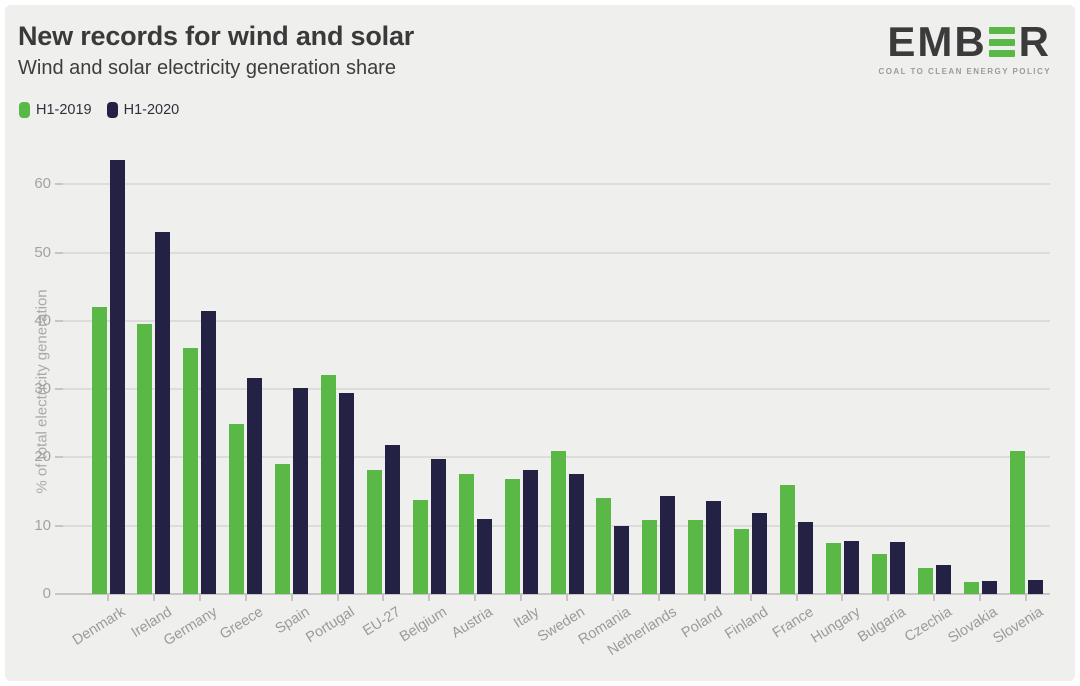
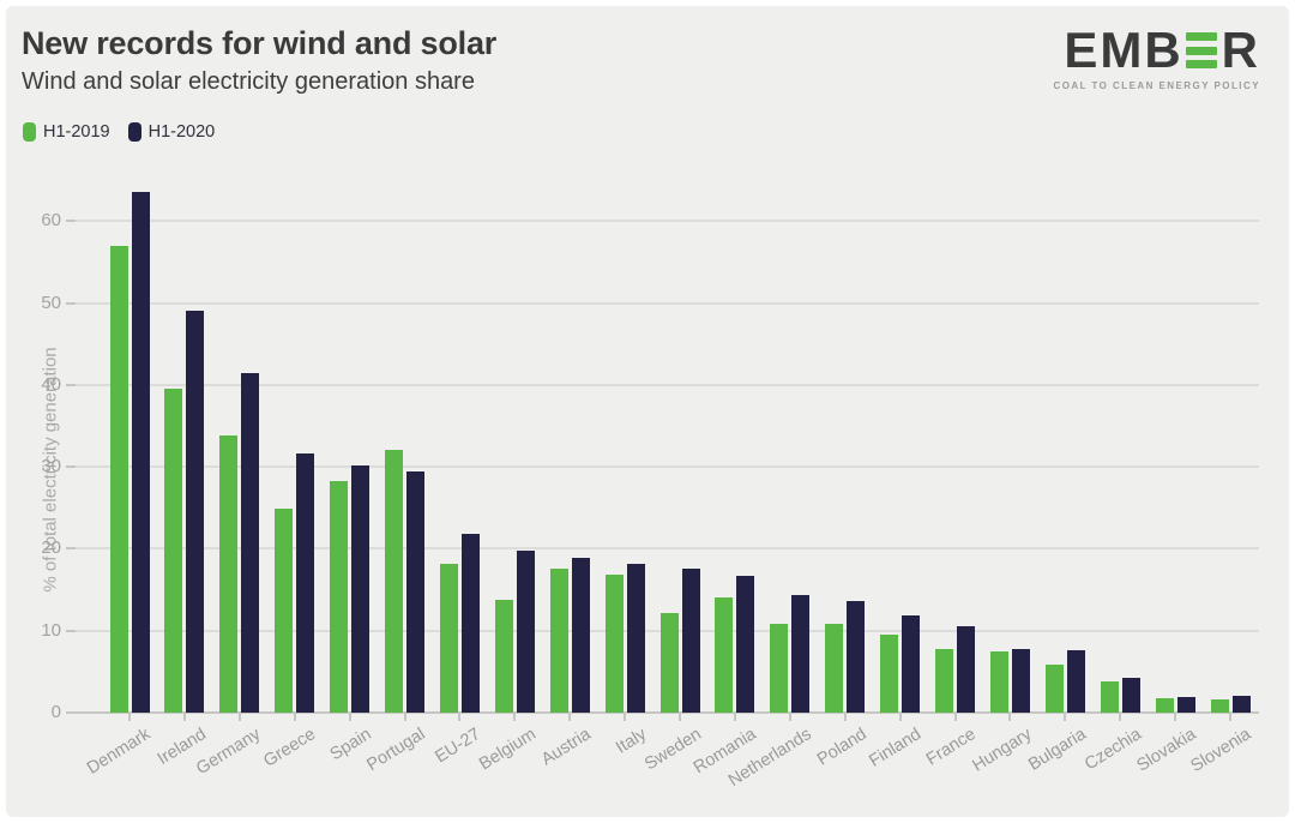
H1-2019/Denmark: 42 -> 57
H1-2020/Ireland: 53 -> 49
H1-2019/Germany: 36 -> 34
H1-2019/Spain: 19 -> 28
H1-2020/Austria: 11 -> 19
H1-2019/Sweden: 21 -> 12
H1-2020/Romania: 10 -> 17
H1-2019/France: 16 -> 8
H1-2019/Slovenia: 21 -> 2
